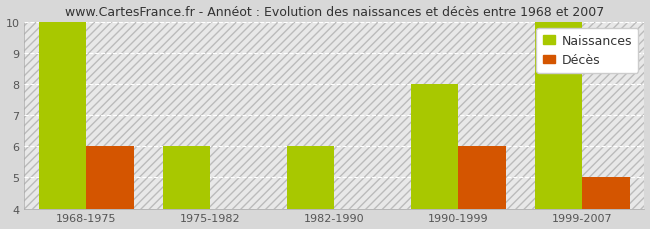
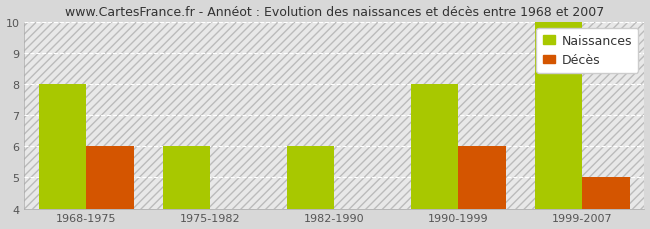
Naissances/1968-1975: 10 -> 8
